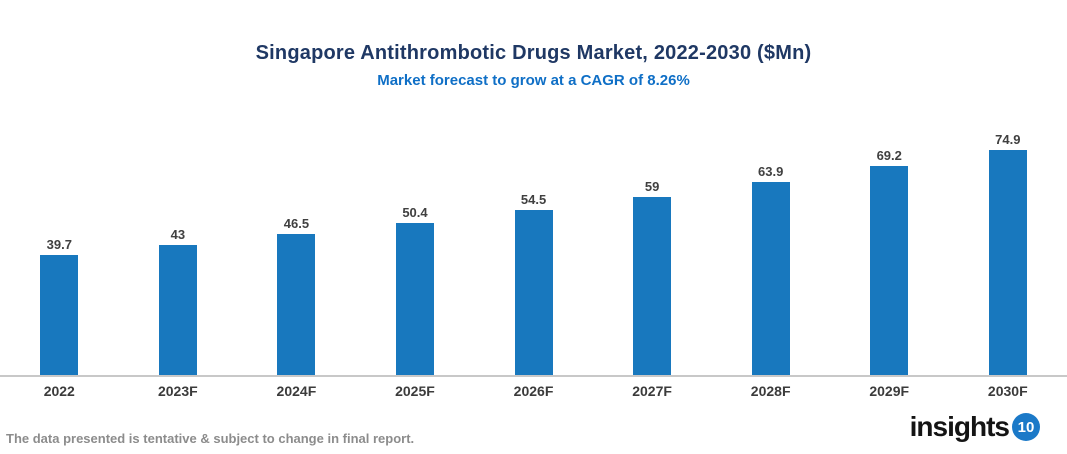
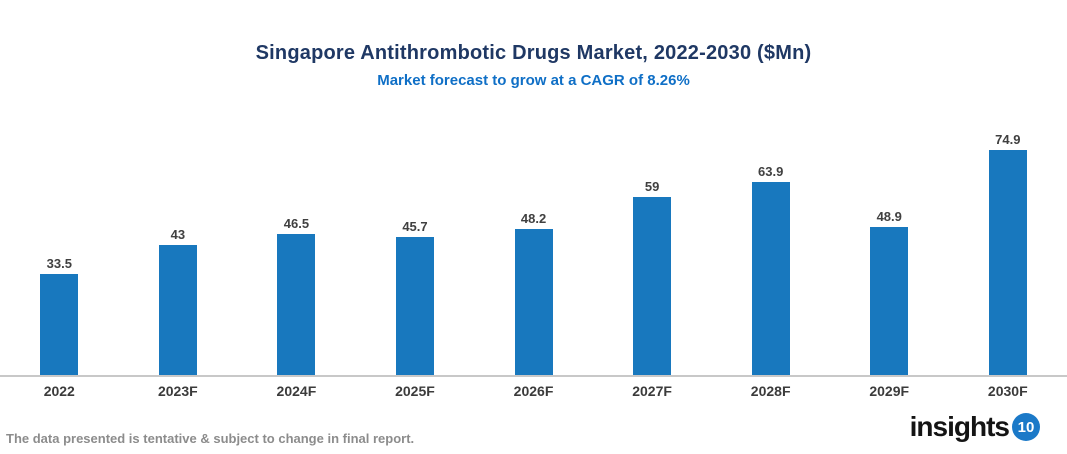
2022: 39.7 -> 33.5
2025F: 50.4 -> 45.7
2026F: 54.5 -> 48.2
2029F: 69.2 -> 48.9
